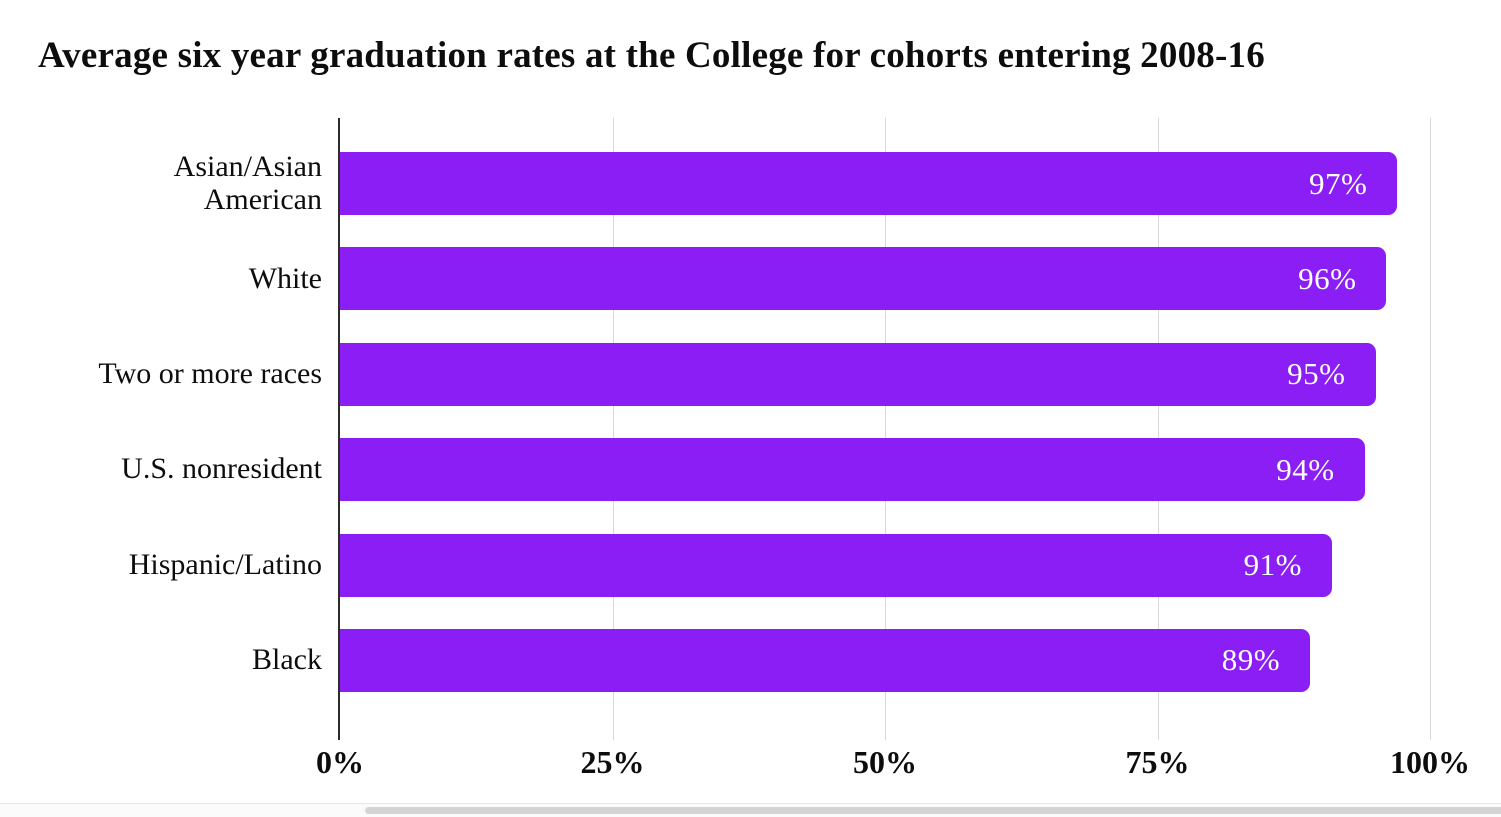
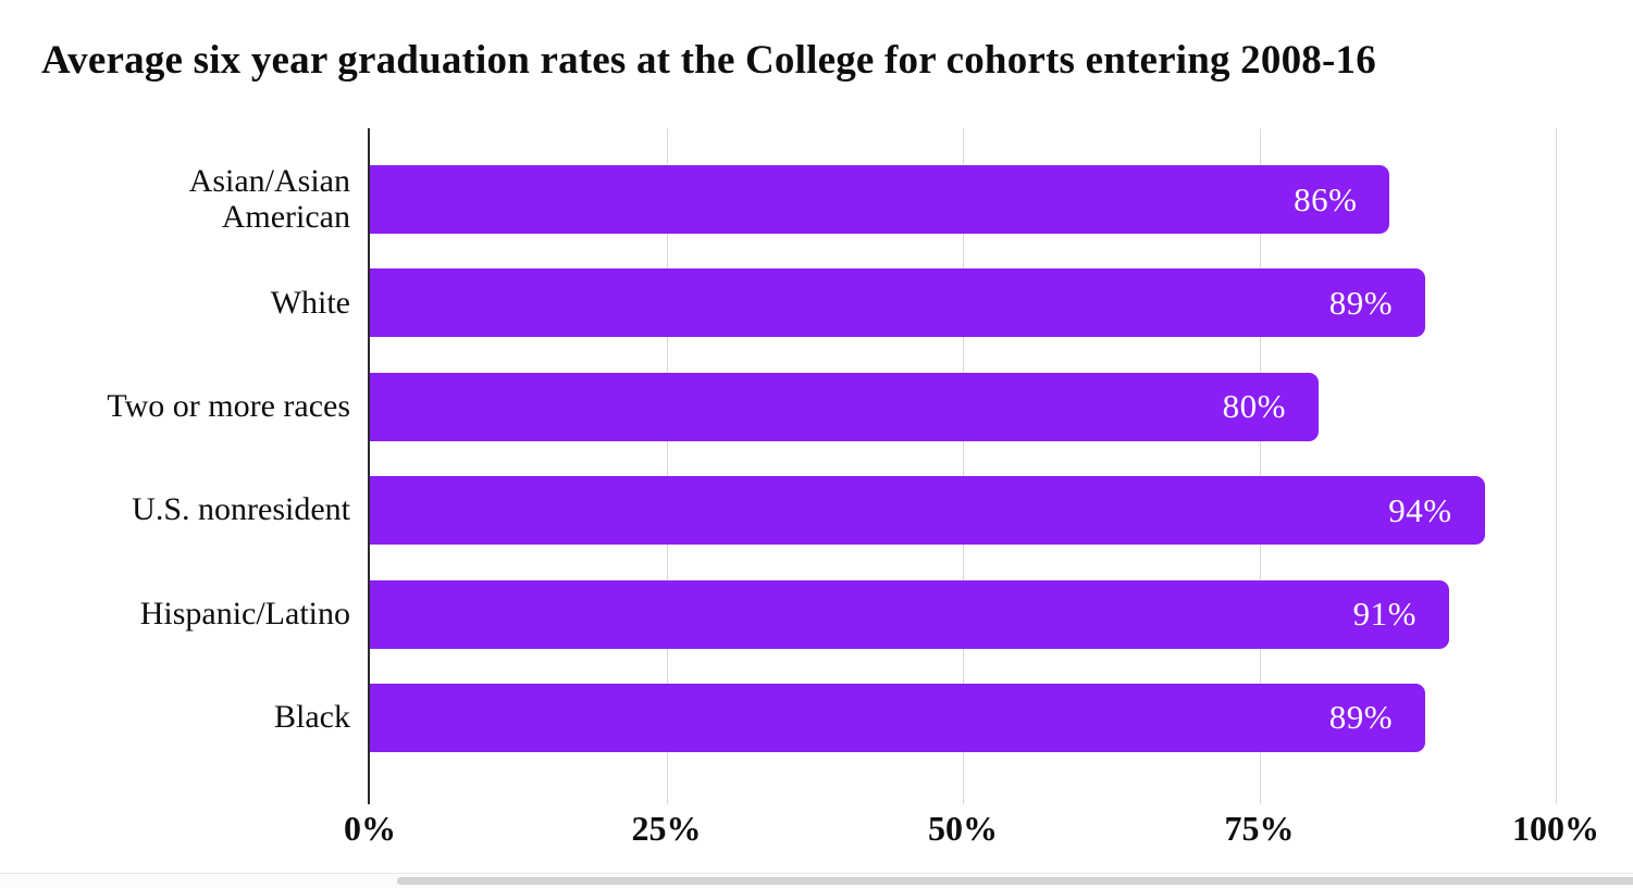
Asian/Asian American: 97% -> 86%
White: 96% -> 89%
Two or more races: 95% -> 80%
